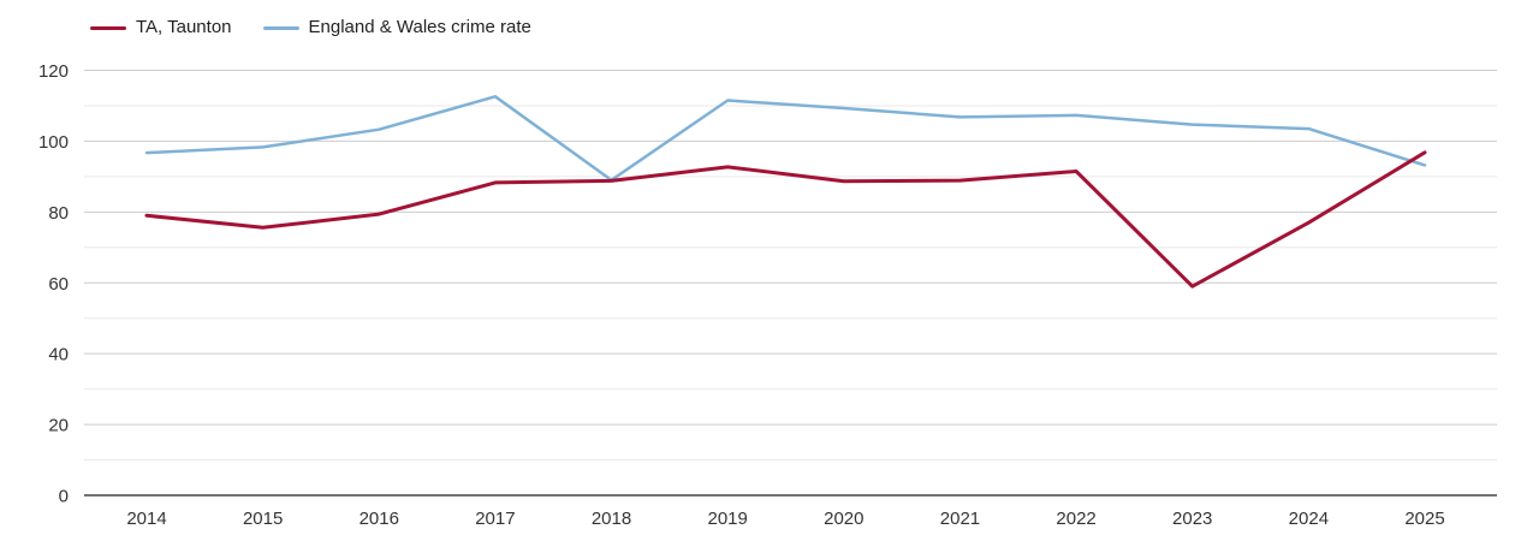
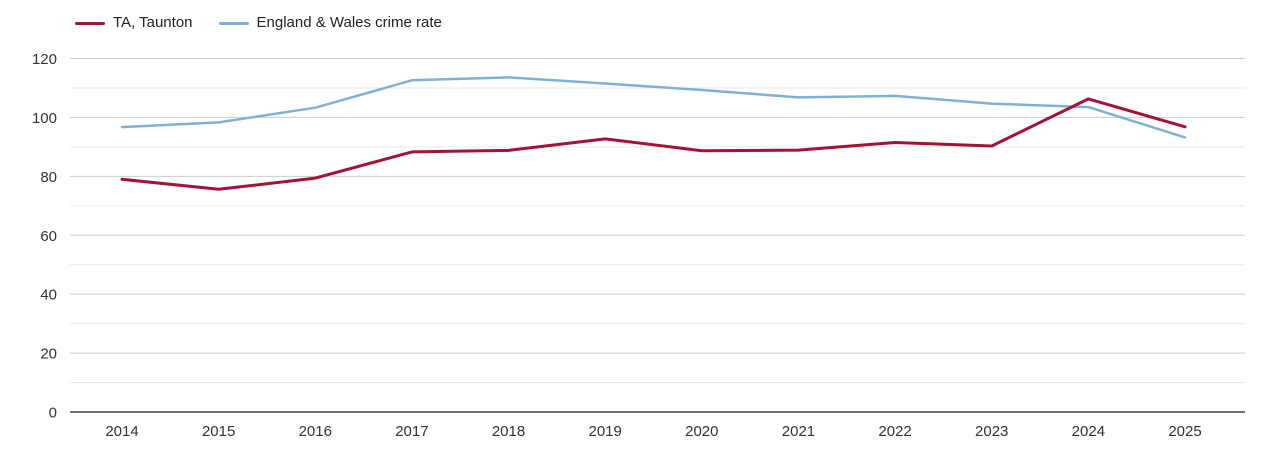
England & Wales crime rate/2018: 89 -> 114
TA, Taunton/2023: 59 -> 90
TA, Taunton/2024: 77 -> 106
